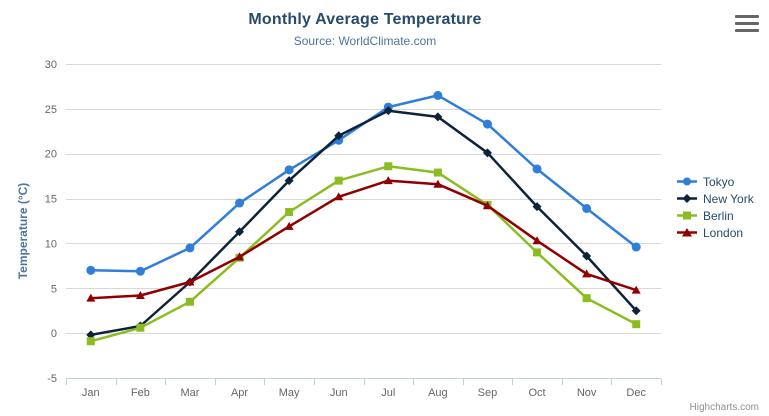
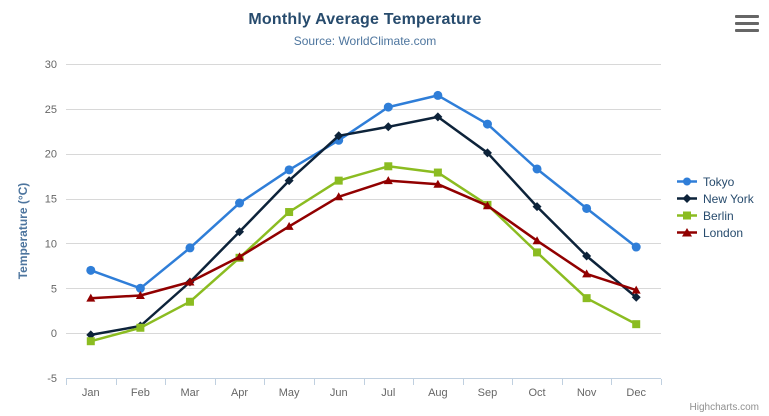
Tokyo/Feb: 7 -> 5
New York/Jul: 25 -> 23
New York/Dec: 2 -> 4
